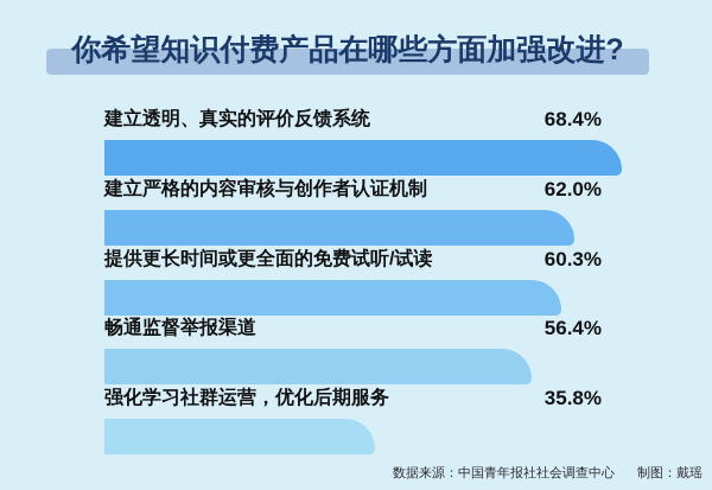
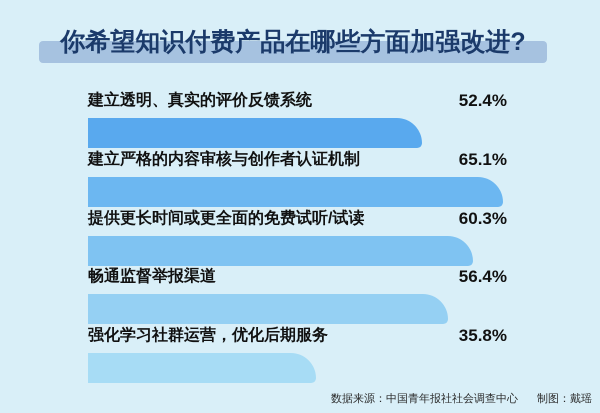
建立透明、真实的评价反馈系统: 68.4% -> 52.4%
建立严格的内容审核与创作者认证机制: 62.0% -> 65.1%
